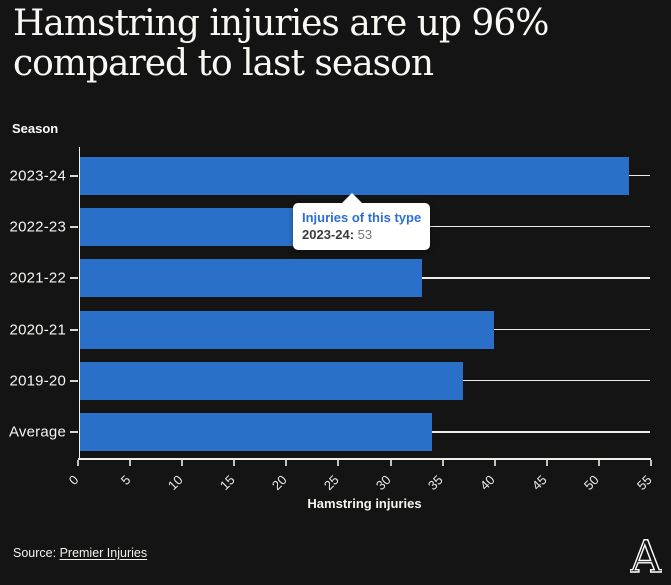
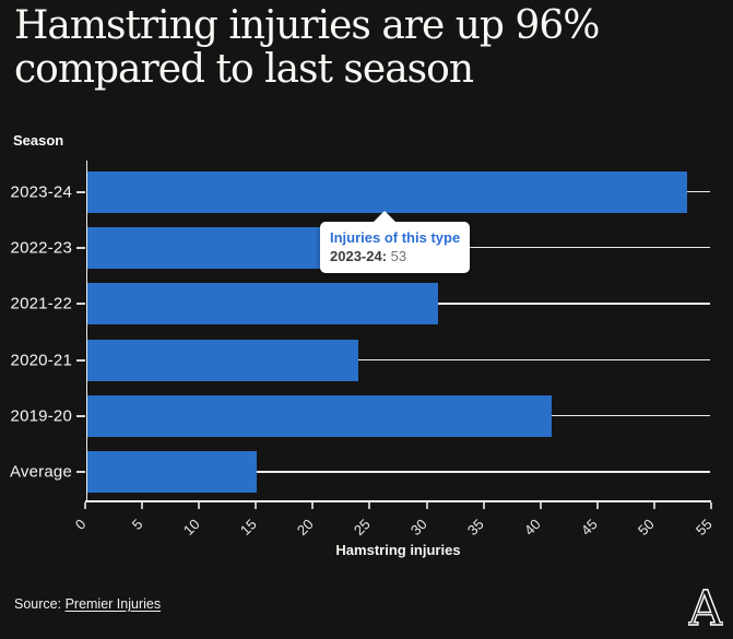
2021-22: 33 -> 31
2020-21: 40 -> 24
2019-20: 37 -> 41
Average: 34 -> 15
